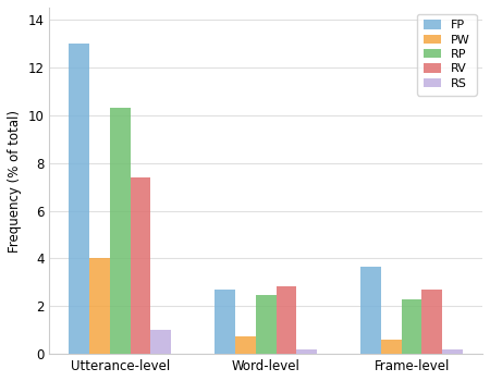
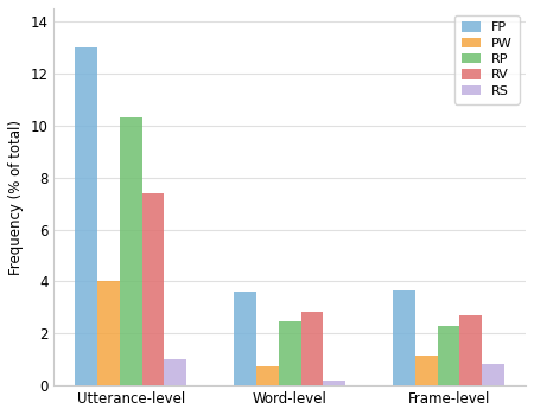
FP/Word-level: 2.70 -> 3.60
PW/Frame-level: 0.60 -> 1.15
RS/Frame-level: 0.18 -> 0.85
